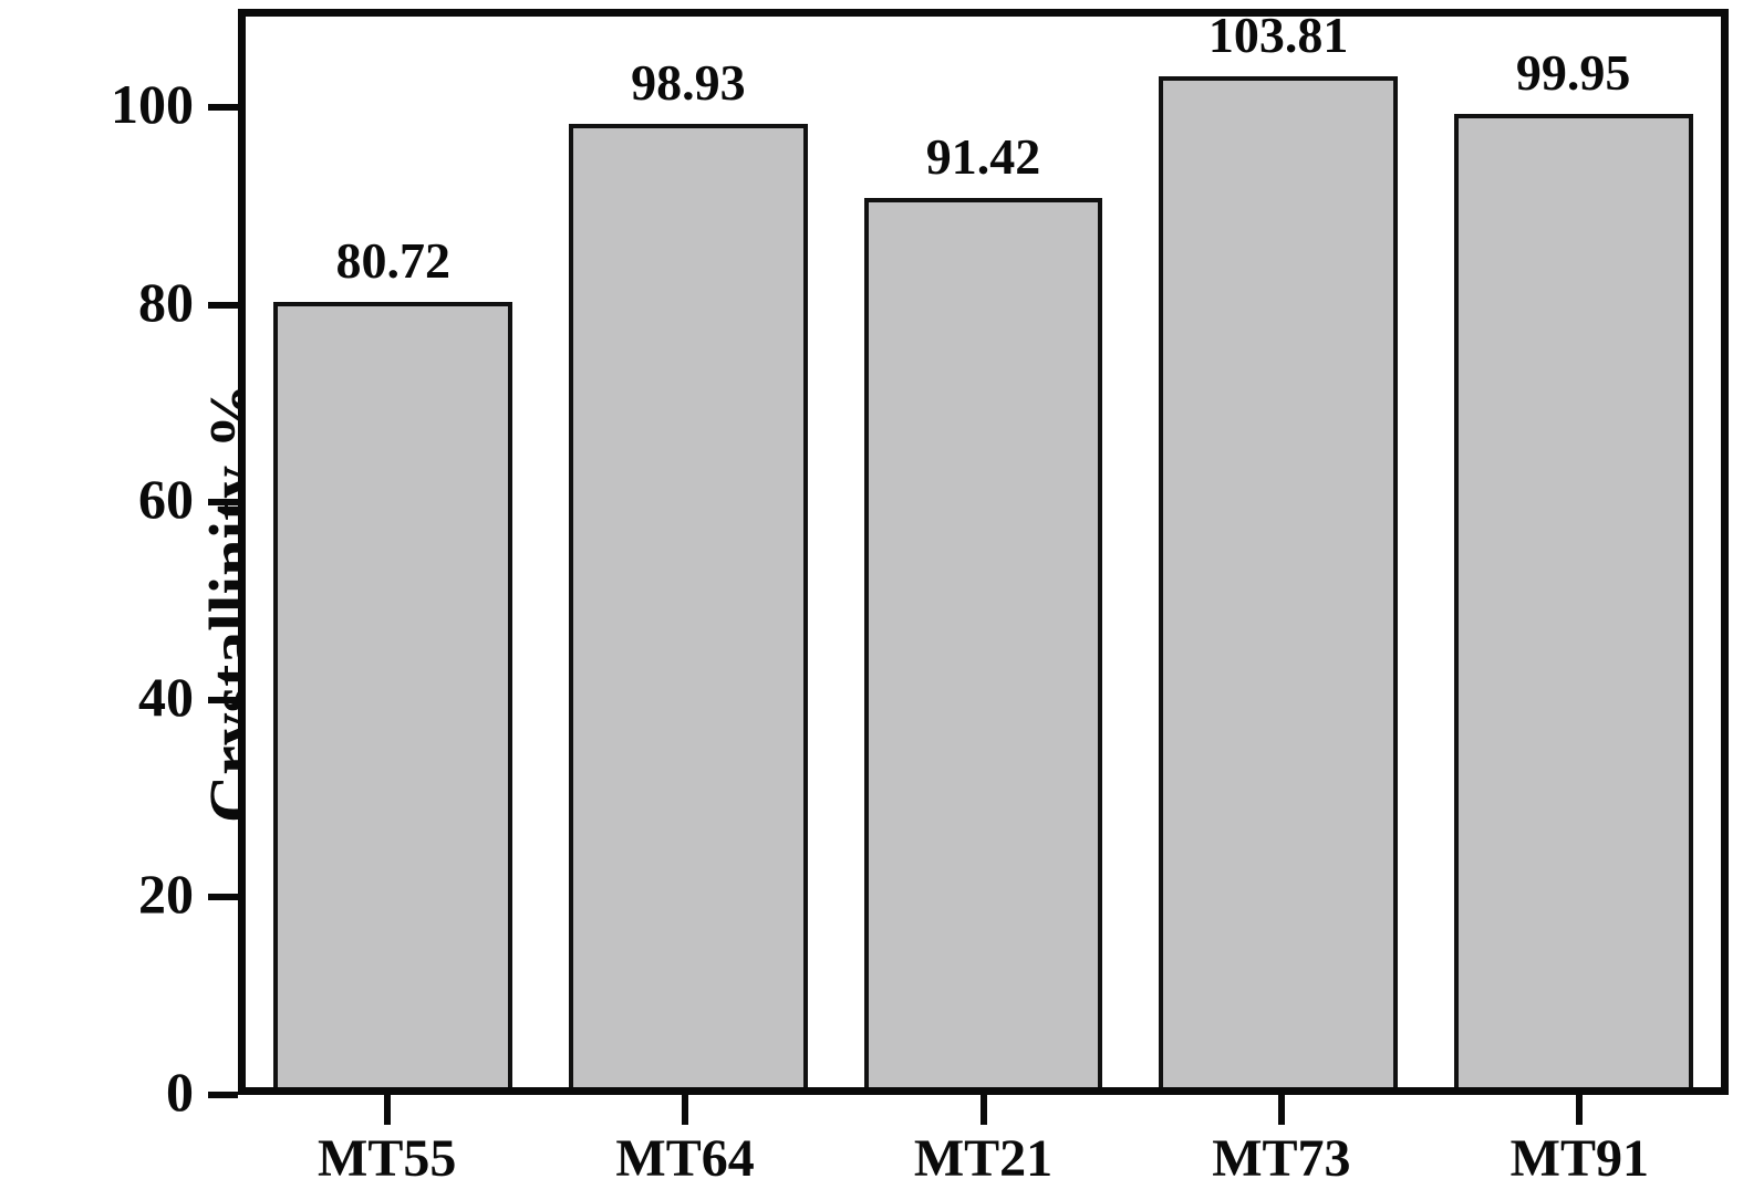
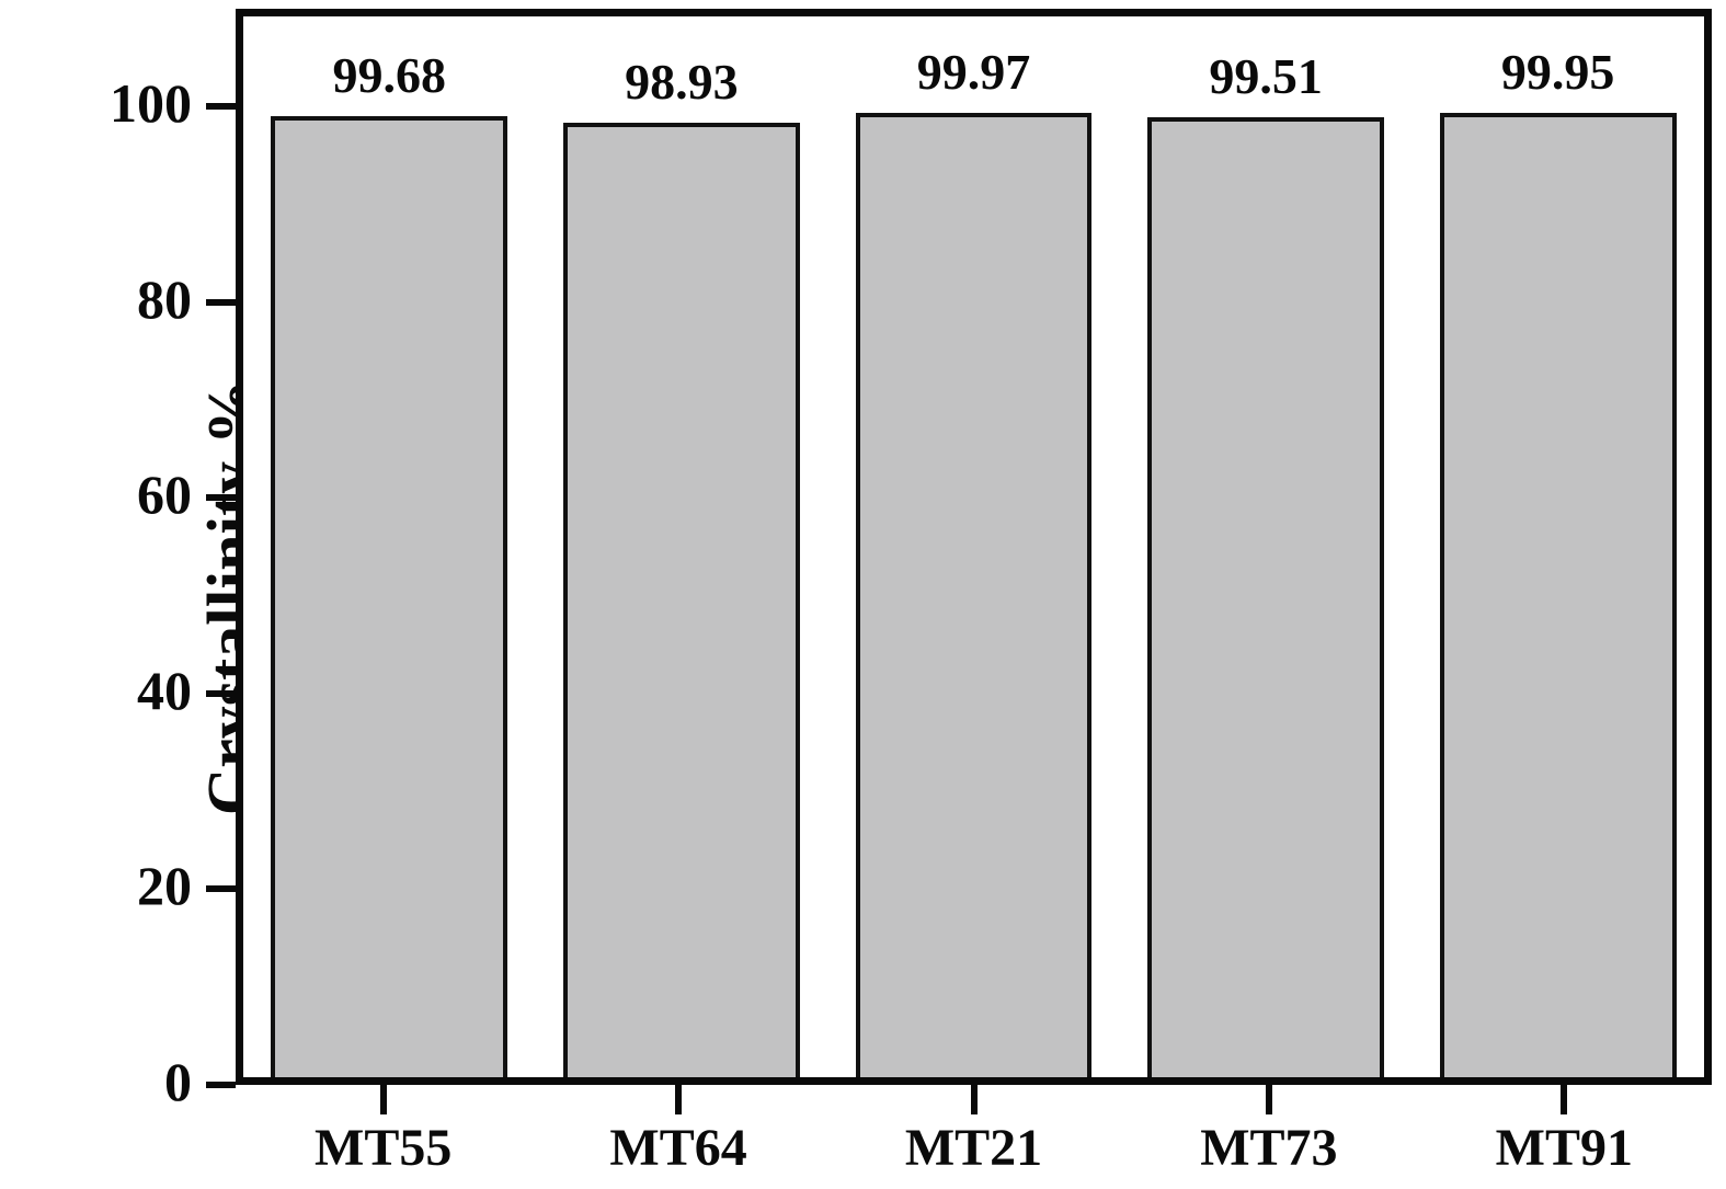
MT55: 80.72 -> 99.68
MT21: 91.42 -> 99.97
MT73: 103.81 -> 99.51
